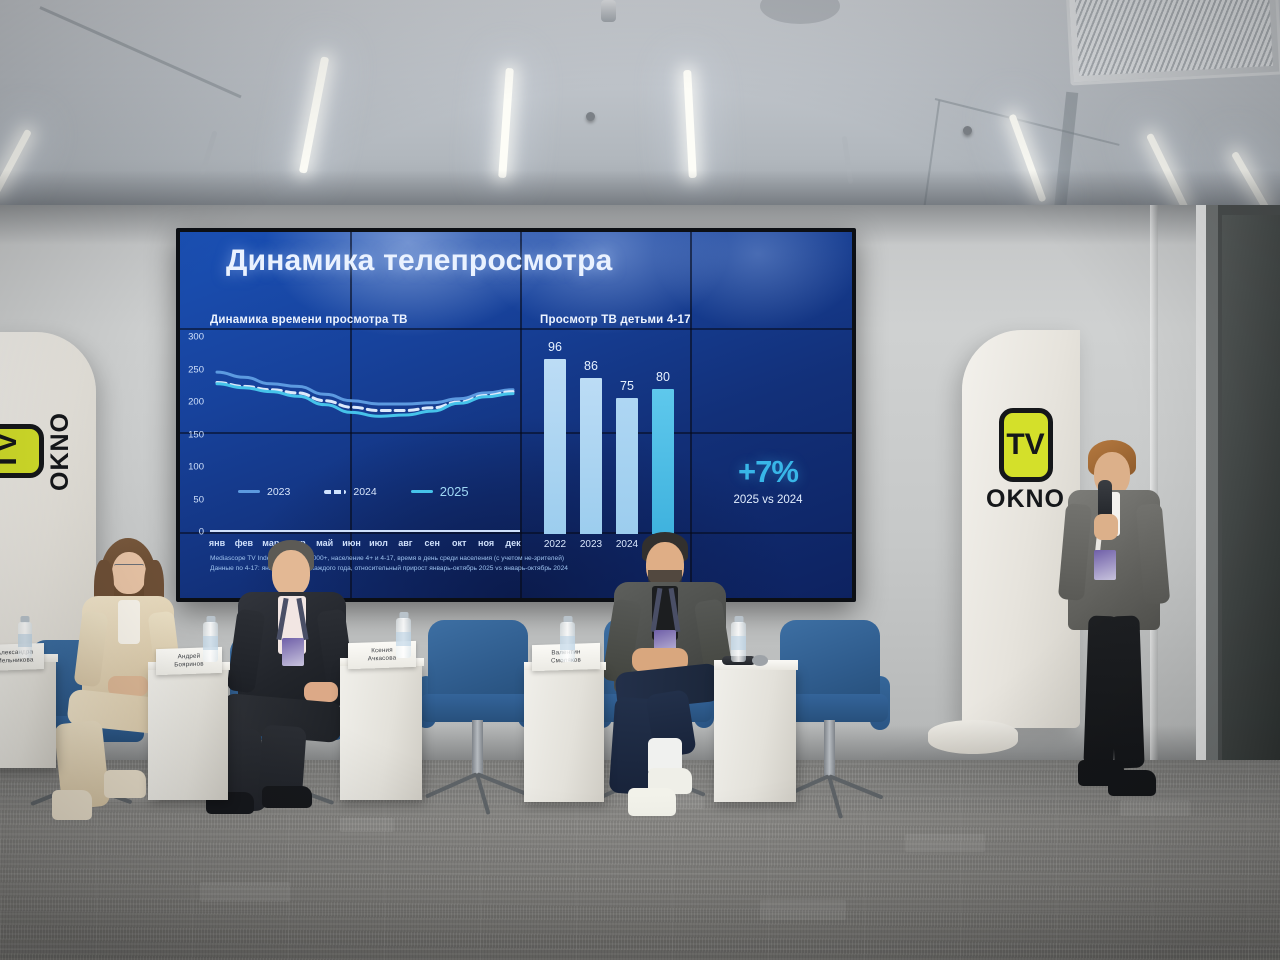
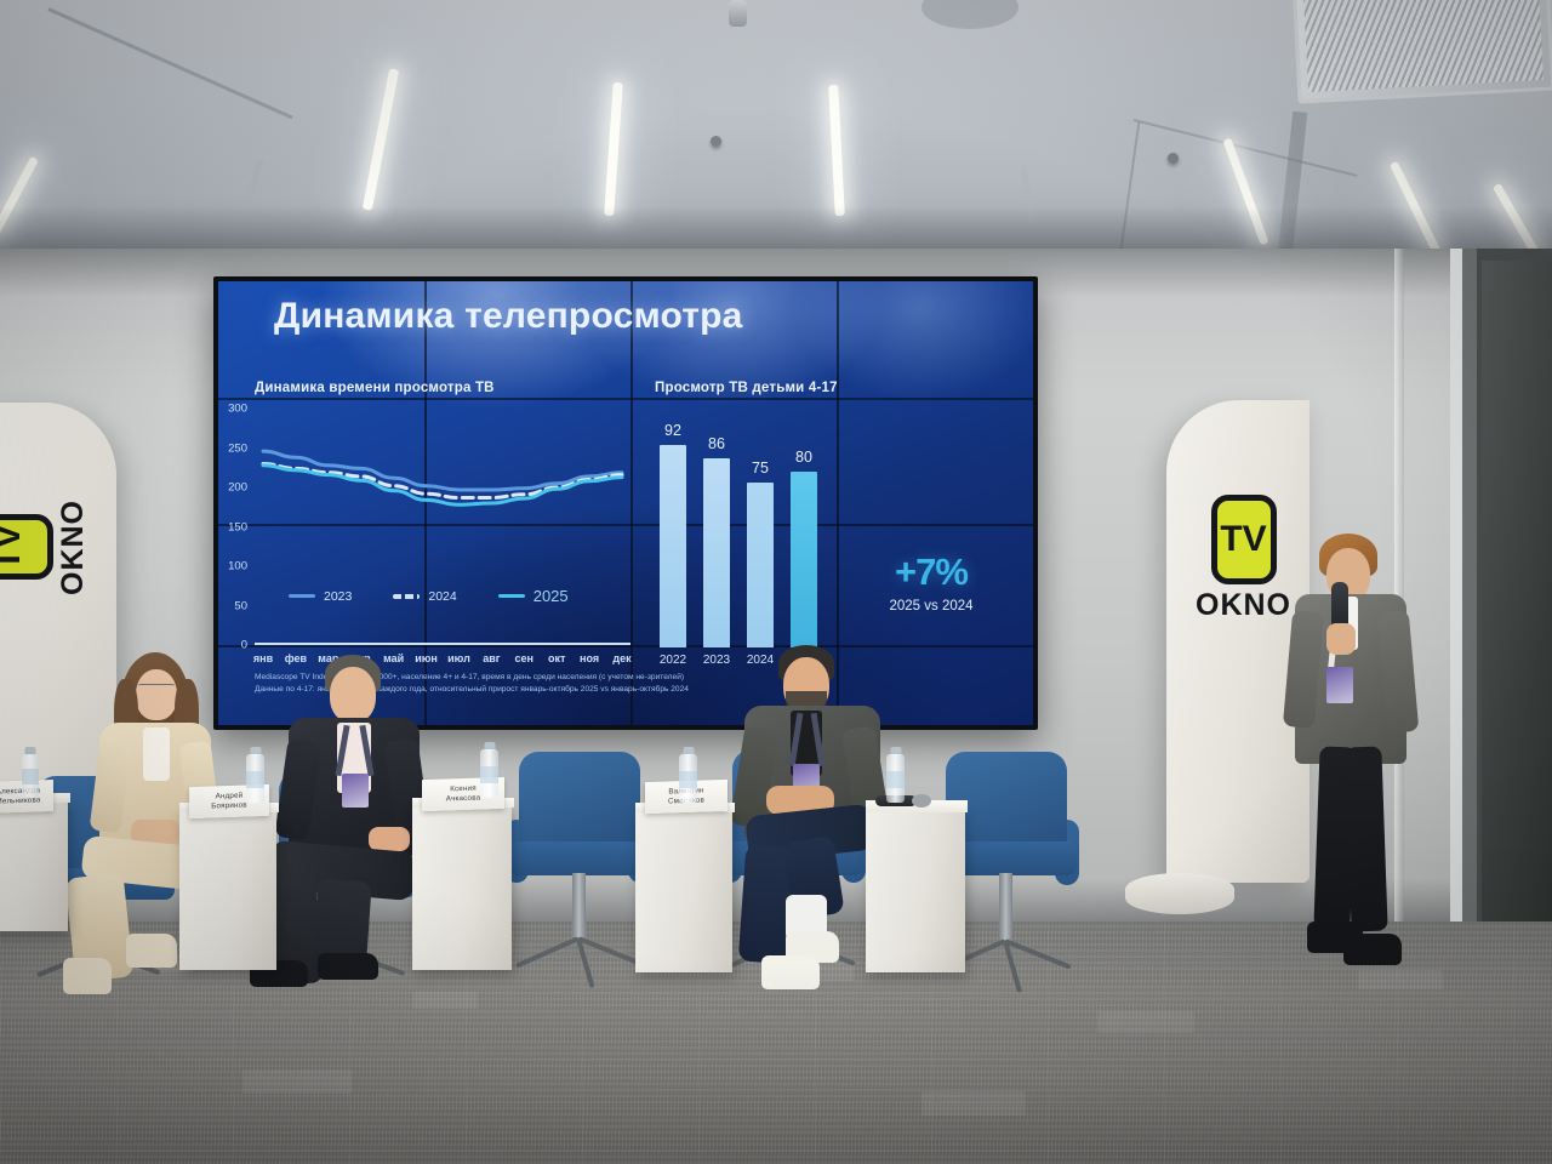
Просмотр ТВ детьми 4-17/2022: 96 -> 92
